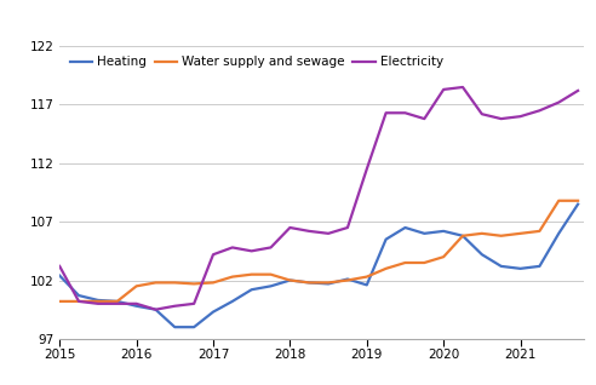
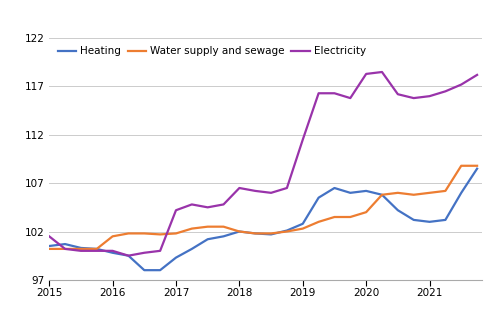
Heating/2015: 102.4 -> 100.5
Electricity/2015: 103.2 -> 101.5
Heating/2019: 101.6 -> 102.8
